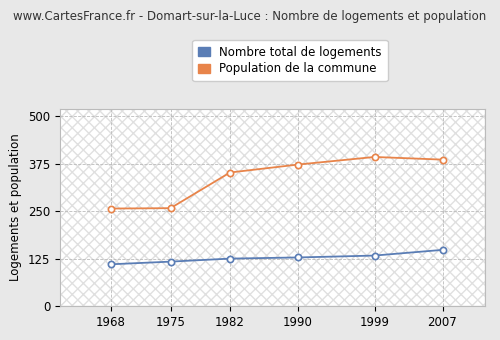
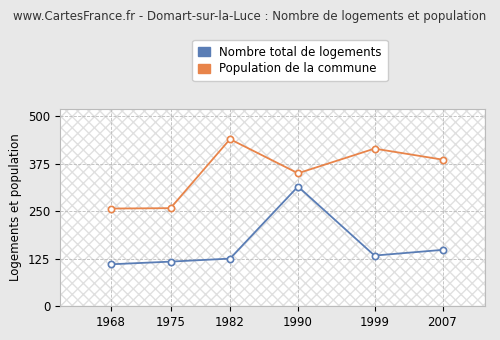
Population de la commune/1982: 352 -> 440
Nombre total de logements/1990: 128 -> 315
Population de la commune/1990: 373 -> 350
Population de la commune/1999: 393 -> 415
